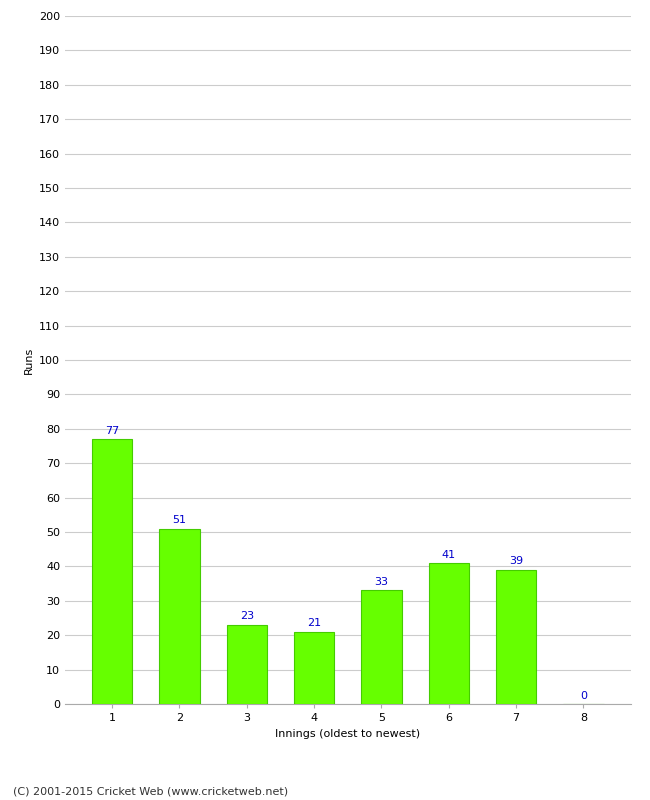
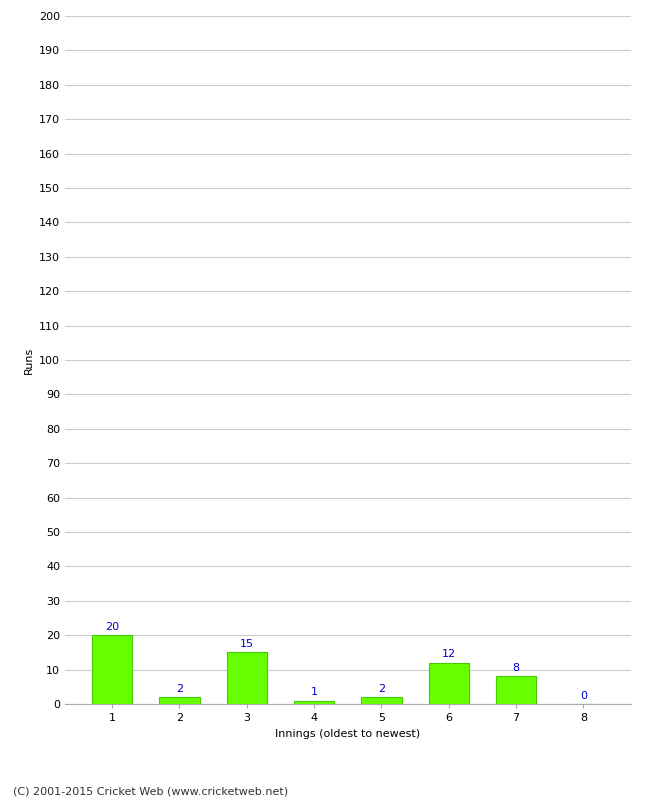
1: 77 -> 20
2: 51 -> 2
3: 23 -> 15
4: 21 -> 1
5: 33 -> 2
6: 41 -> 12
7: 39 -> 8
